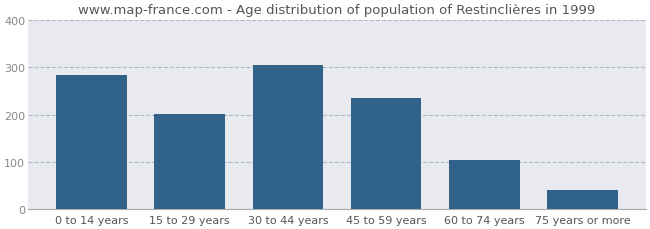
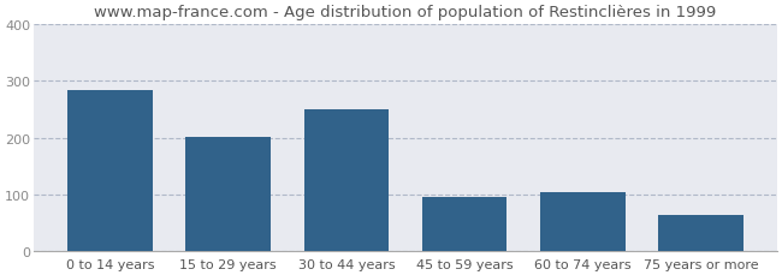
30 to 44 years: 306 -> 250
45 to 59 years: 236 -> 95
75 years or more: 40 -> 65
